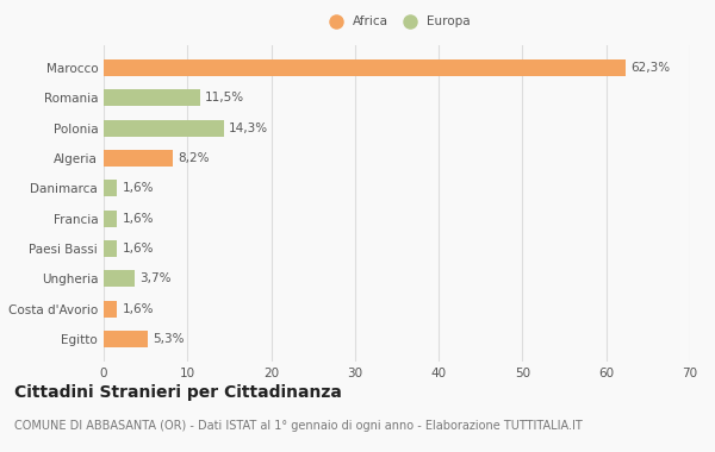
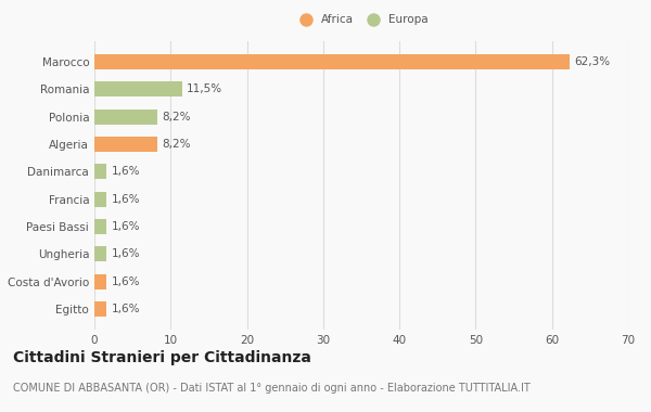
Polonia: 14,3% -> 8,2%
Ungheria: 3,7% -> 1,6%
Egitto: 5,3% -> 1,6%
